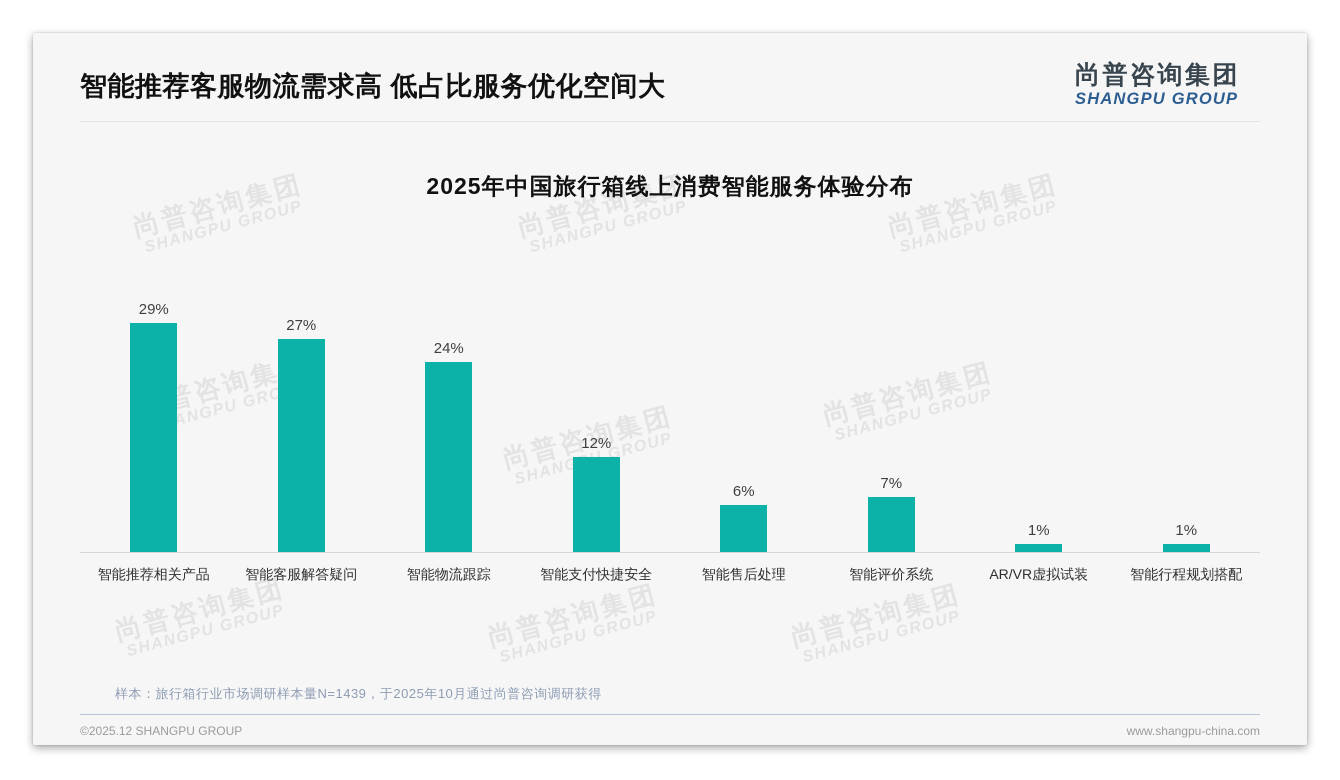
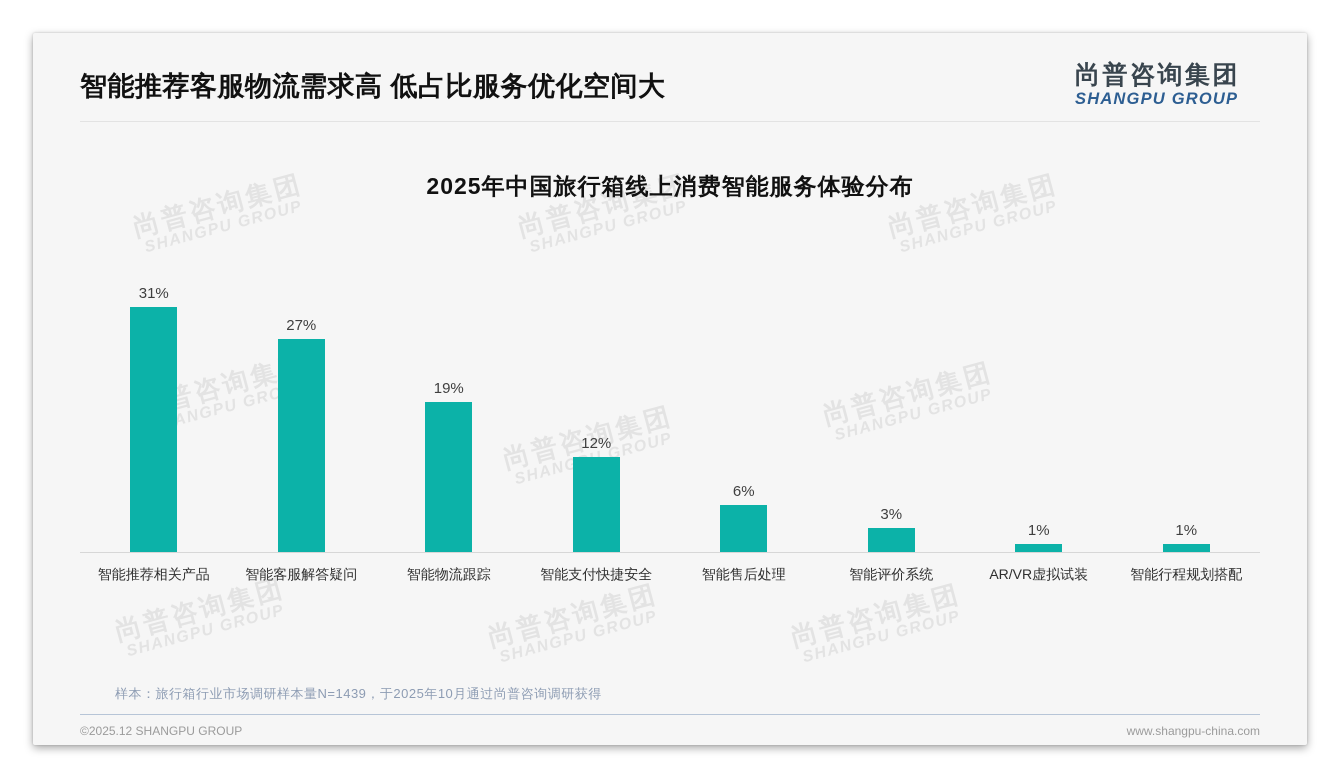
智能推荐相关产品: 29% -> 31%
智能物流跟踪: 24% -> 19%
智能评价系统: 7% -> 3%
